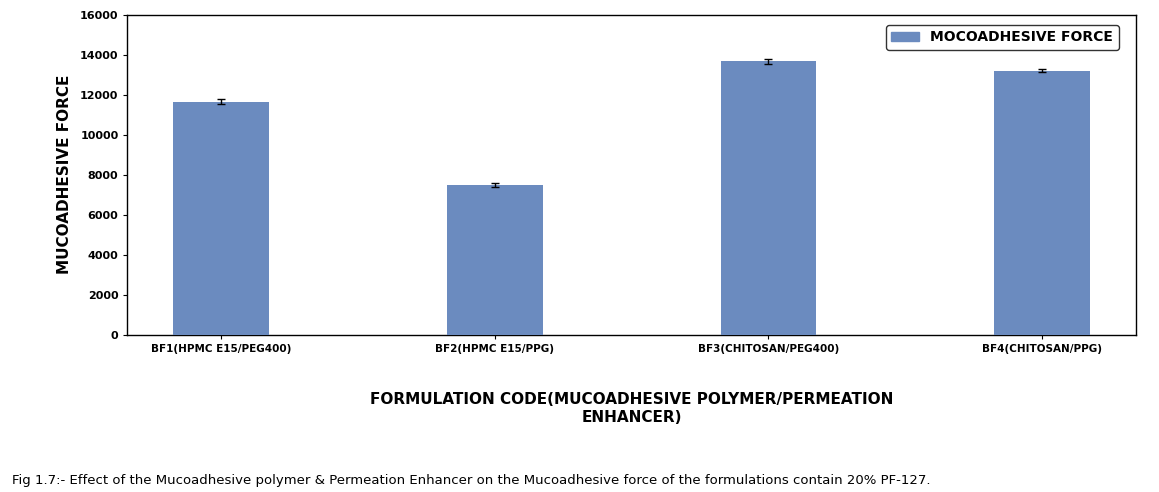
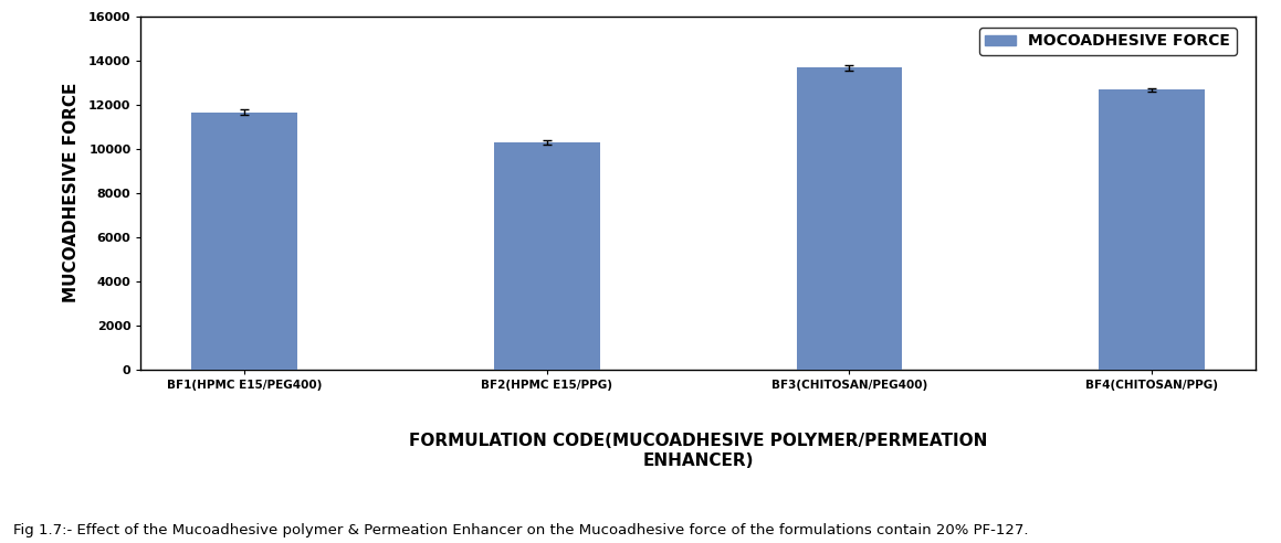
BF2(HPMC E15/PPG): 7500 -> 10300
BF4(CHITOSAN/PPG): 13200 -> 12700
